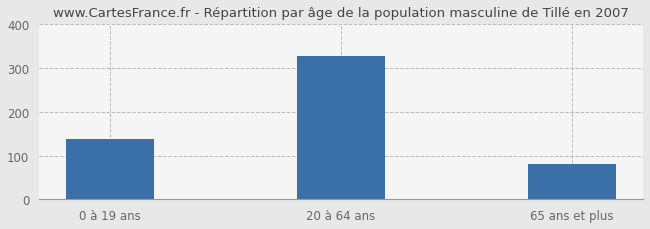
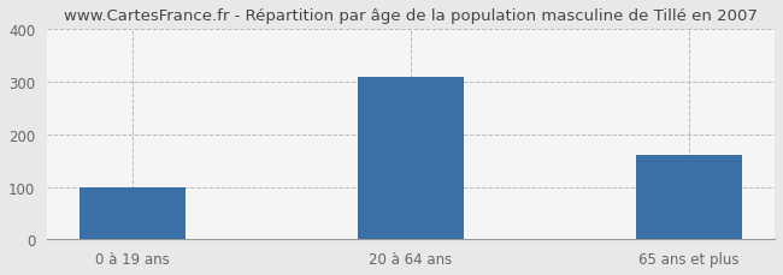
0 à 19 ans: 138 -> 100
20 à 64 ans: 328 -> 310
65 ans et plus: 80 -> 160
